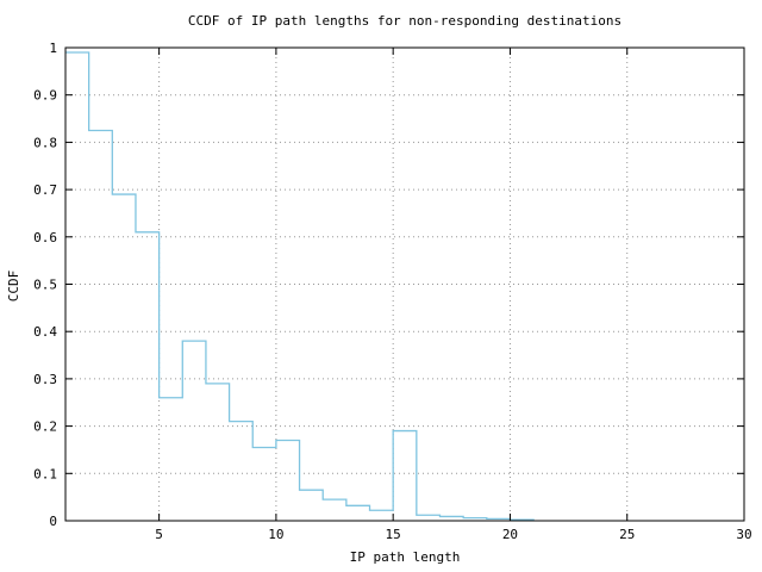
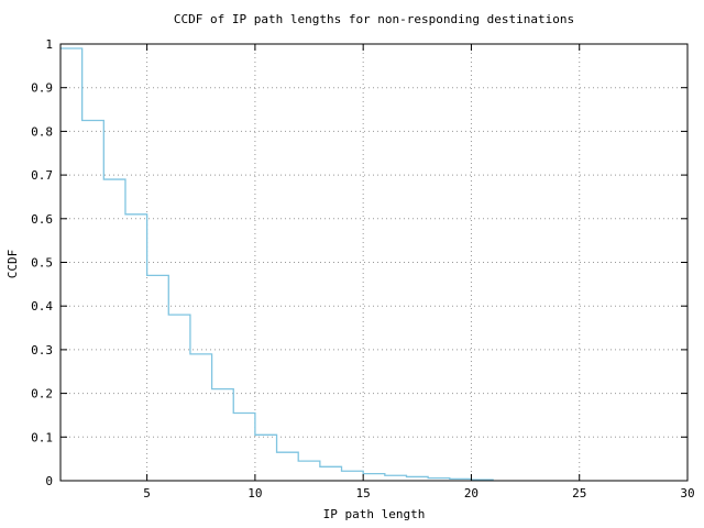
5: 0.26 -> 0.47
10: 0.17 -> 0.10
15: 0.19 -> 0.02
